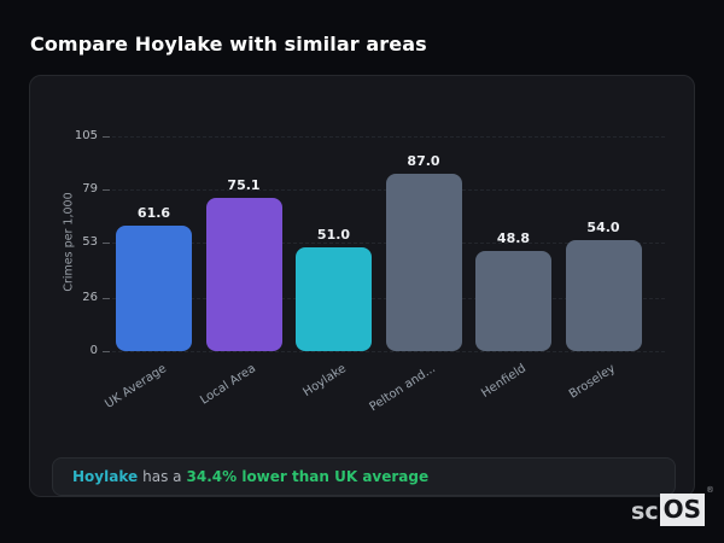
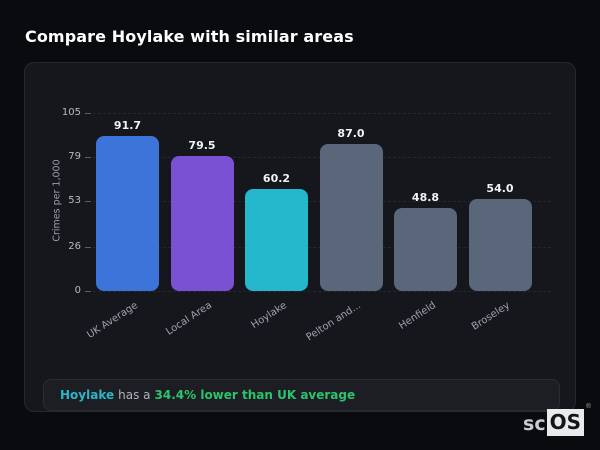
UK Average: 61.6 -> 91.7
Local Area: 75.1 -> 79.5
Hoylake: 51.0 -> 60.2
